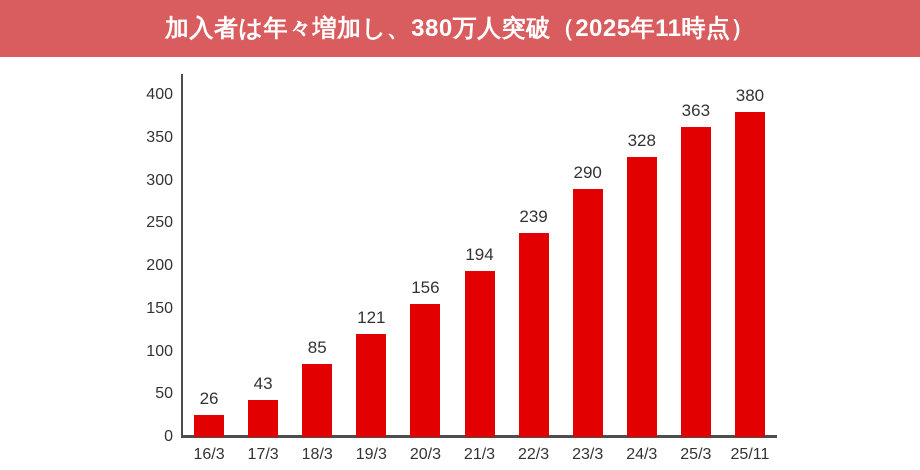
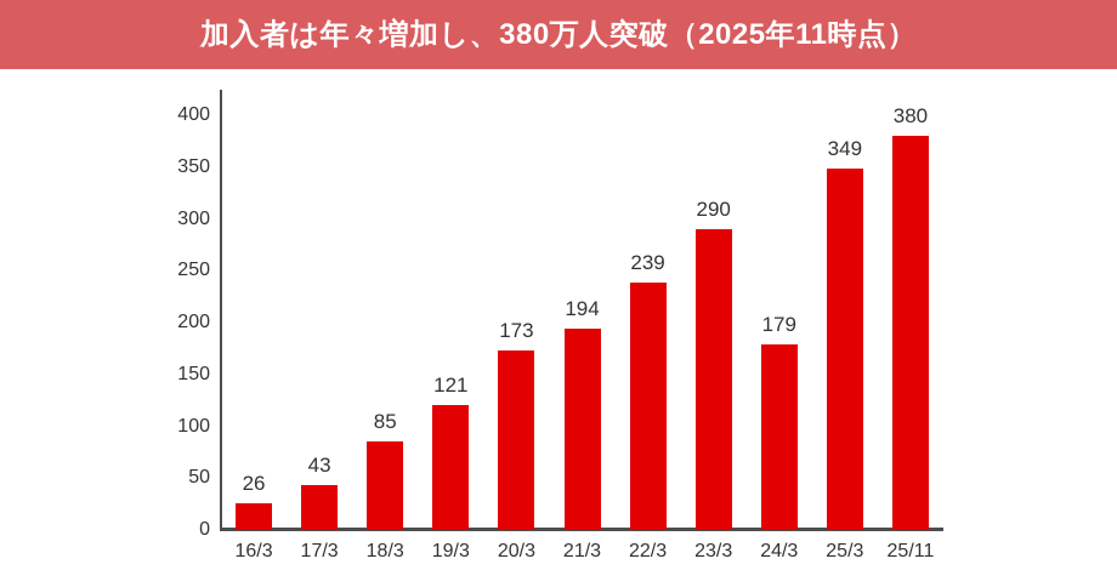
20/3: 156 -> 173
24/3: 328 -> 179
25/3: 363 -> 349
